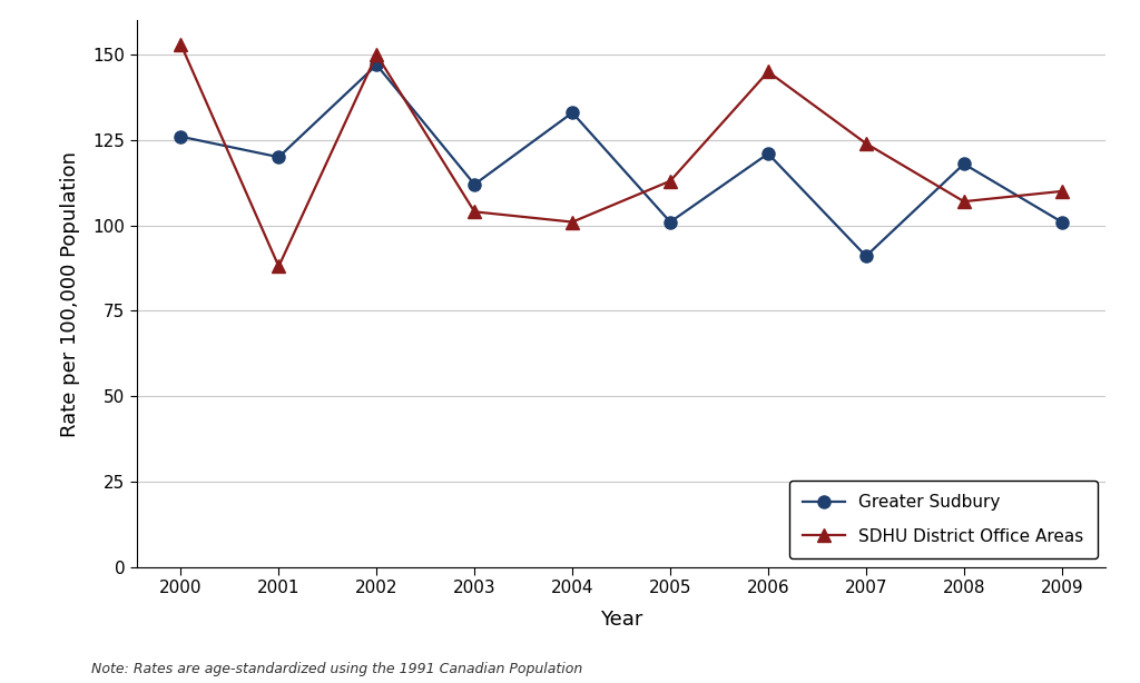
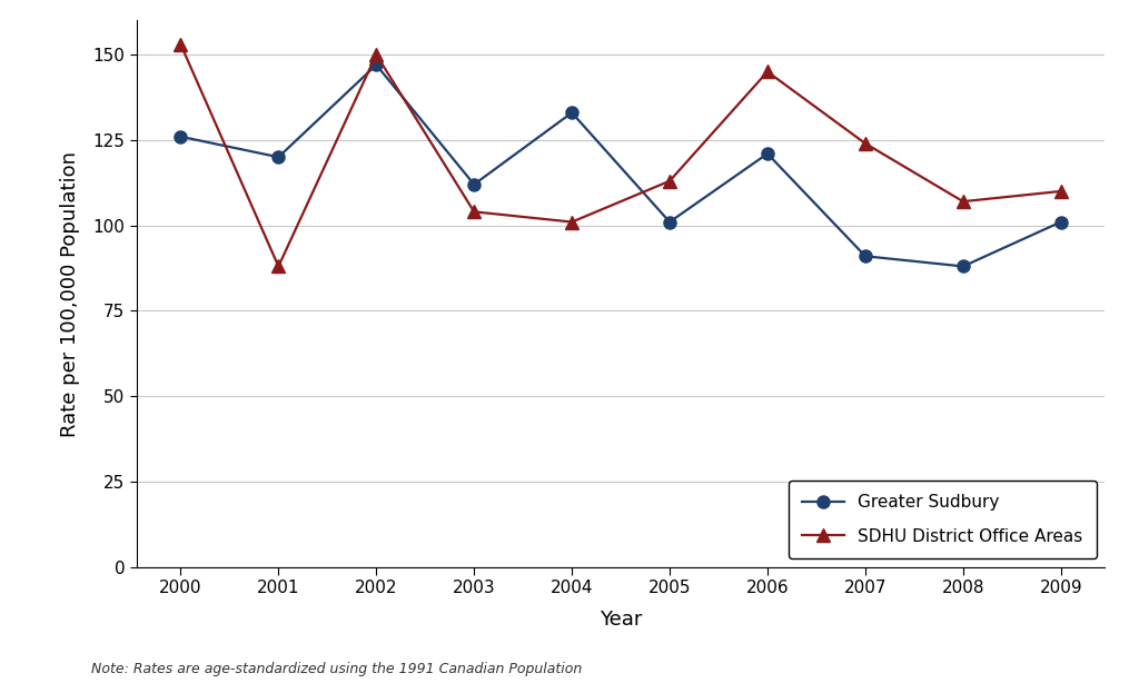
Greater Sudbury/2008: 118 -> 88
